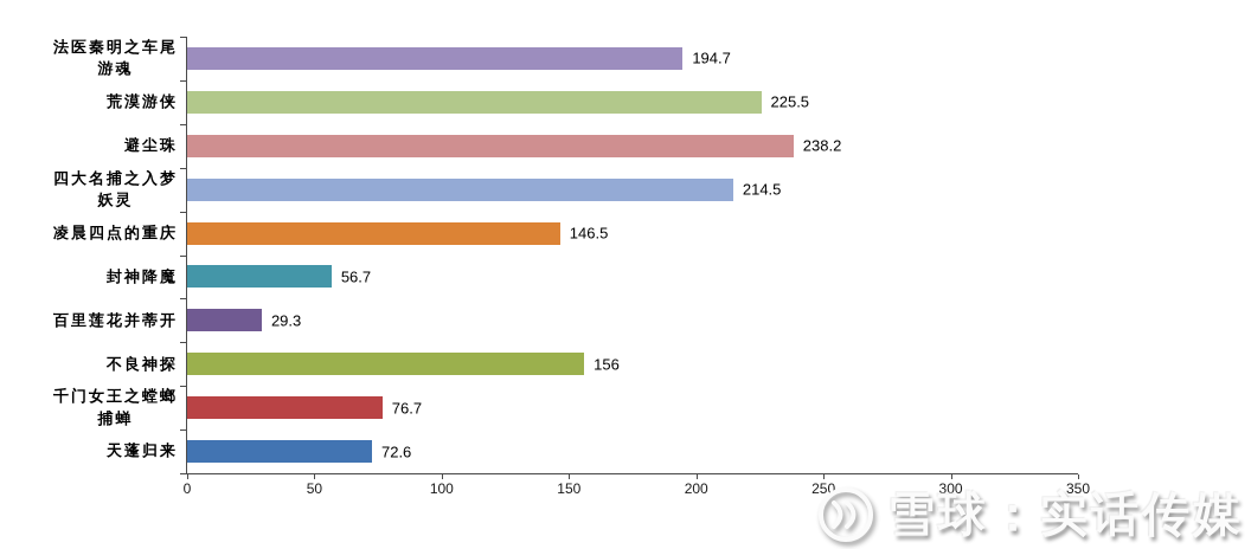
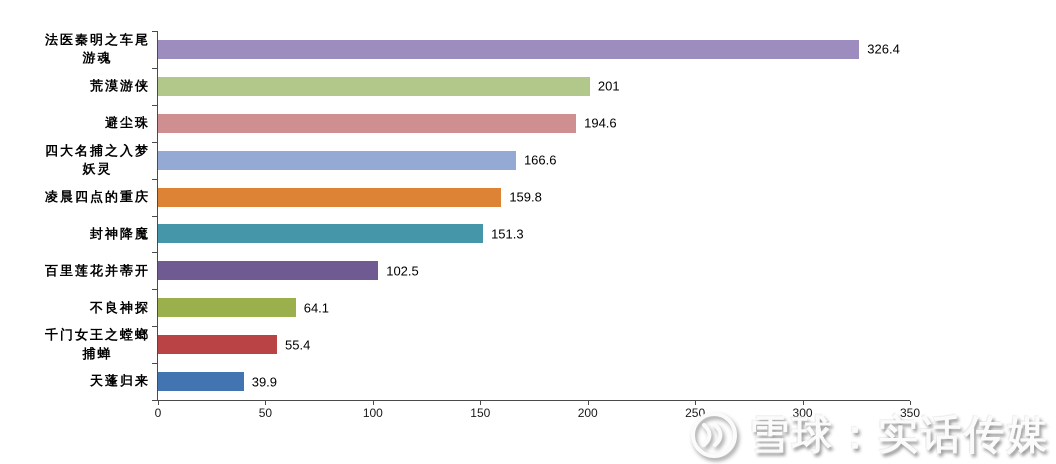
法医秦明之车尾游魂: 194.7 -> 326.4
荒漠游侠: 225.5 -> 201
避尘珠: 238.2 -> 194.6
四大名捕之入梦妖灵: 214.5 -> 166.6
凌晨四点的重庆: 146.5 -> 159.8
封神降魔: 56.7 -> 151.3
百里莲花并蒂开: 29.3 -> 102.5
不良神探: 156 -> 64.1
千门女王之螳螂捕蝉: 76.7 -> 55.4
天蓬归来: 72.6 -> 39.9
